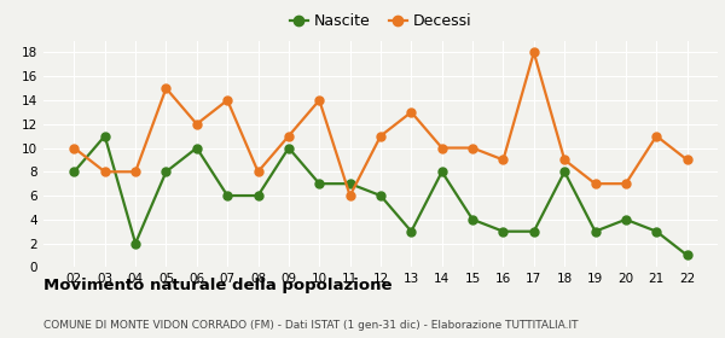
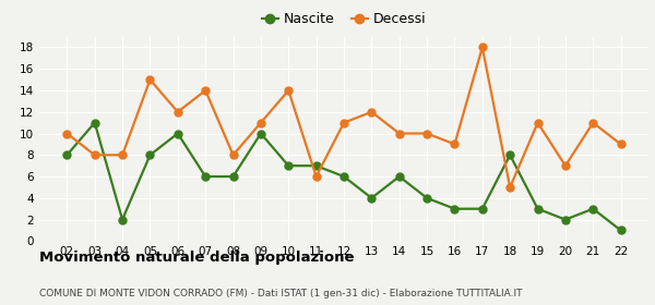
Nascite/13: 3 -> 4
Decessi/13: 13 -> 12
Nascite/14: 8 -> 6
Decessi/18: 9 -> 5
Decessi/19: 7 -> 11
Nascite/20: 4 -> 2
